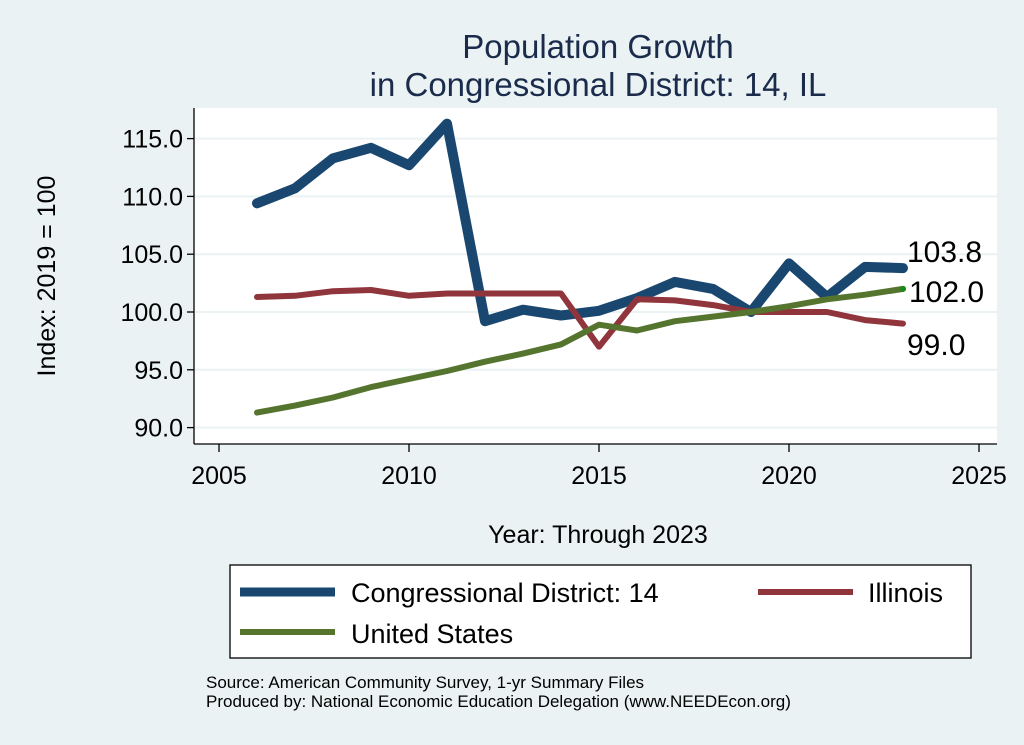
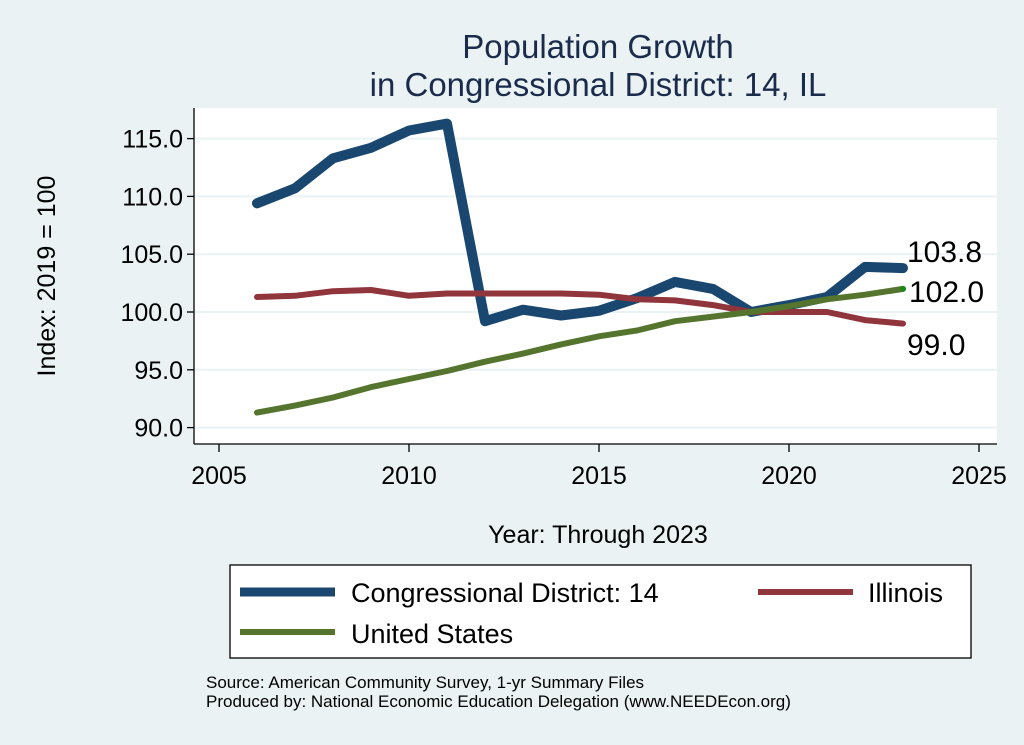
Congressional District: 14/2010: 112.7 -> 115.7
Illinois/2015: 97.0 -> 101.5
United States/2015: 98.9 -> 97.9
Congressional District: 14/2020: 104.2 -> 100.6
